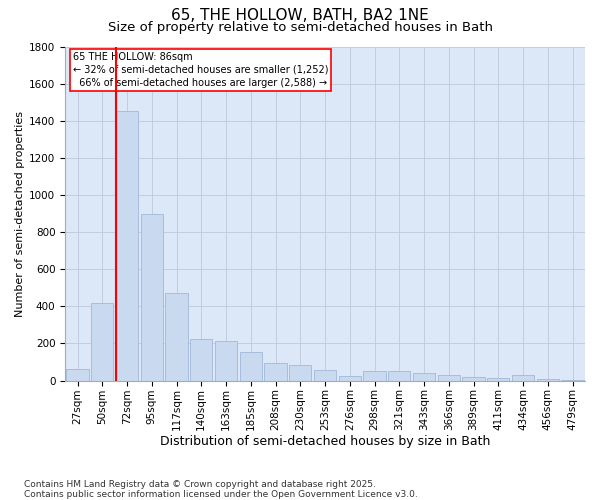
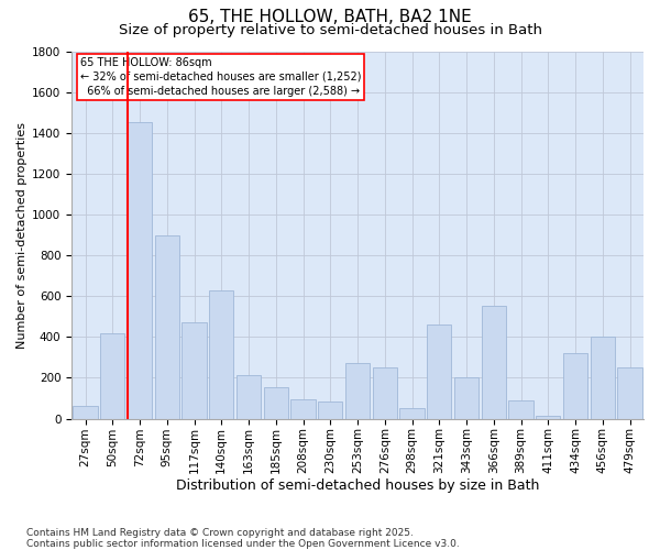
140sqm: 220 -> 630
253sqm: 60 -> 270
276sqm: 20 -> 250
321sqm: 50 -> 460
343sqm: 40 -> 200
366sqm: 30 -> 550
389sqm: 20 -> 90
434sqm: 30 -> 320
456sqm: 10 -> 400
479sqm: 0 -> 250
